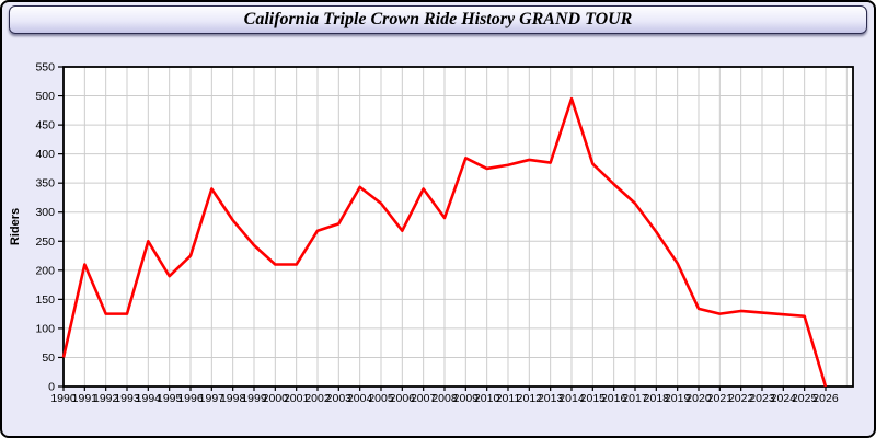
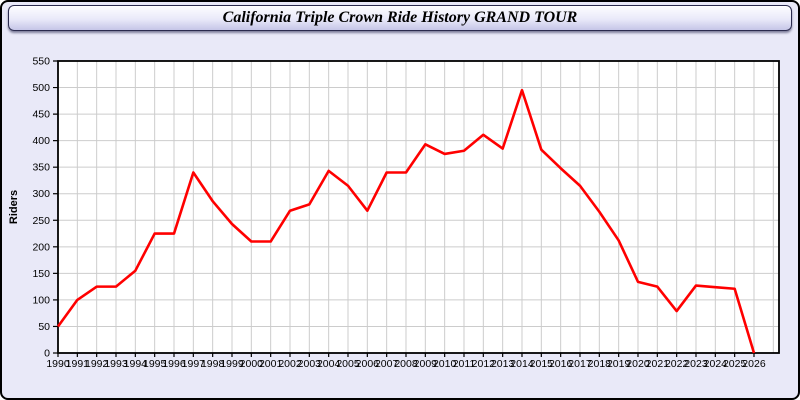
1991: 210 -> 100
1994: 250 -> 160
1995: 190 -> 220
2008: 290 -> 340
2012: 390 -> 410
2022: 130 -> 80
